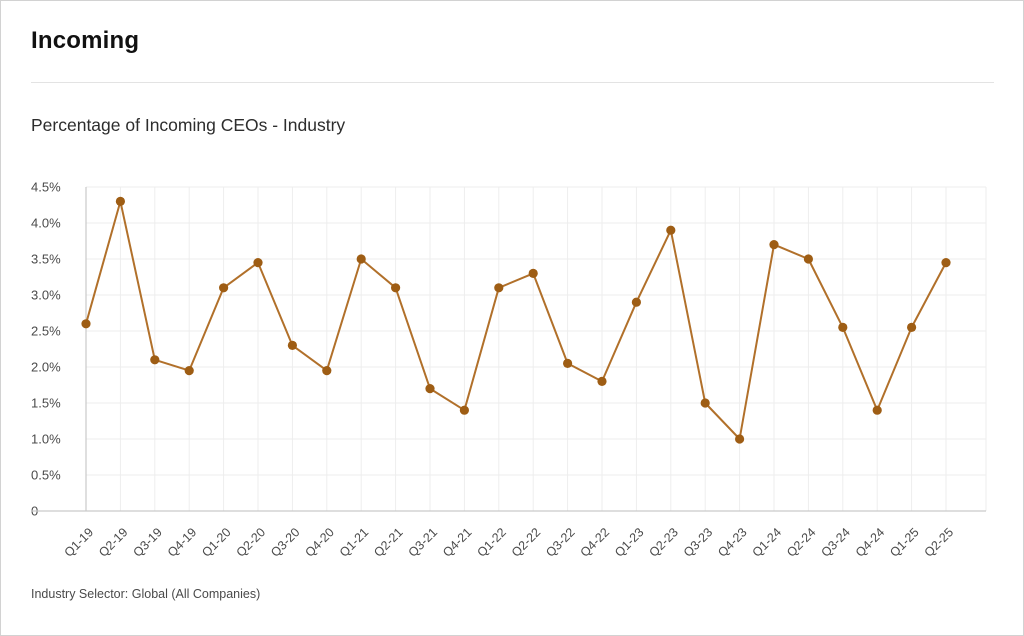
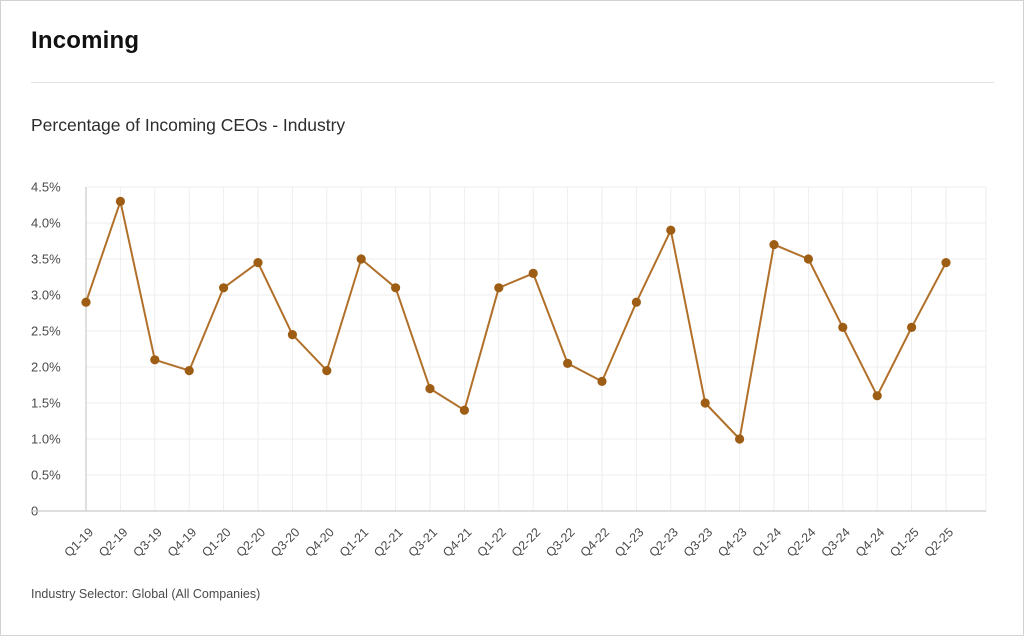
Q1-19: 2.6% -> 2.9%
Q3-20: 2.3% -> 2.5%
Q4-24: 1.4% -> 1.6%
